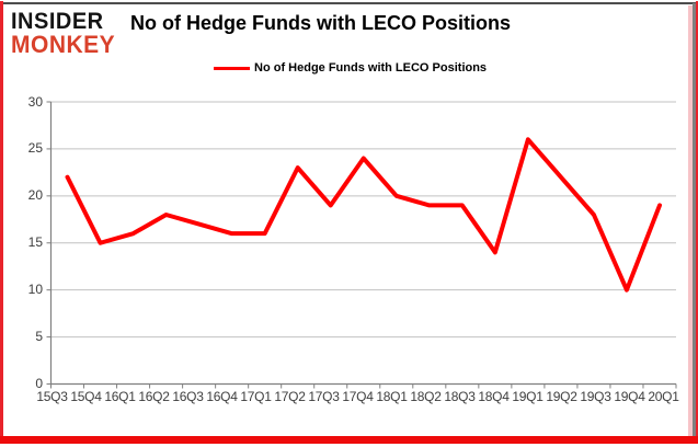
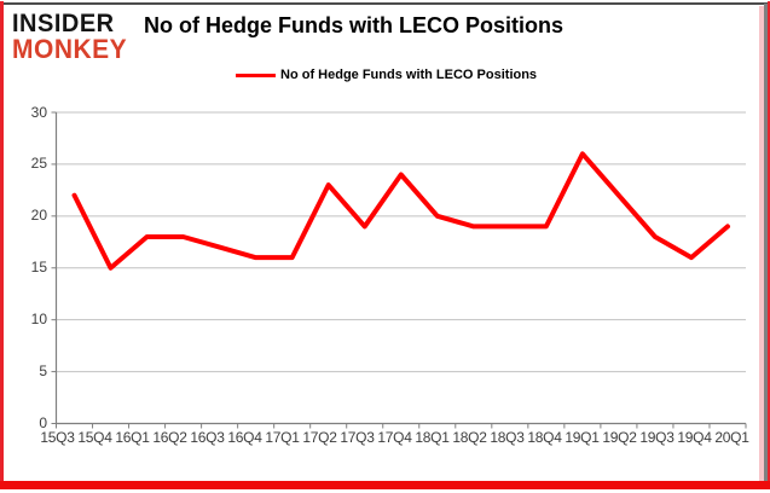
16Q1: 16 -> 18
18Q4: 14 -> 19
19Q4: 10 -> 16
